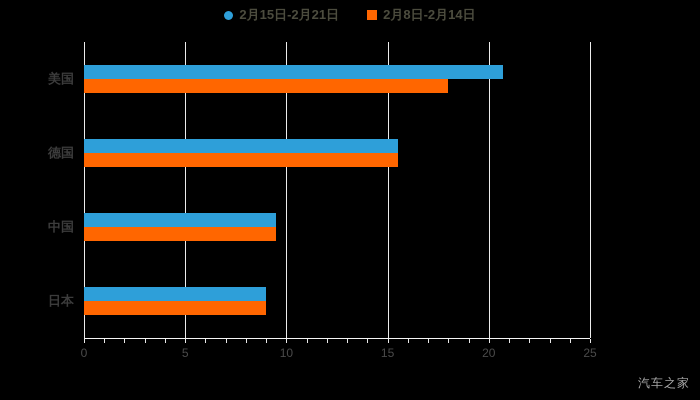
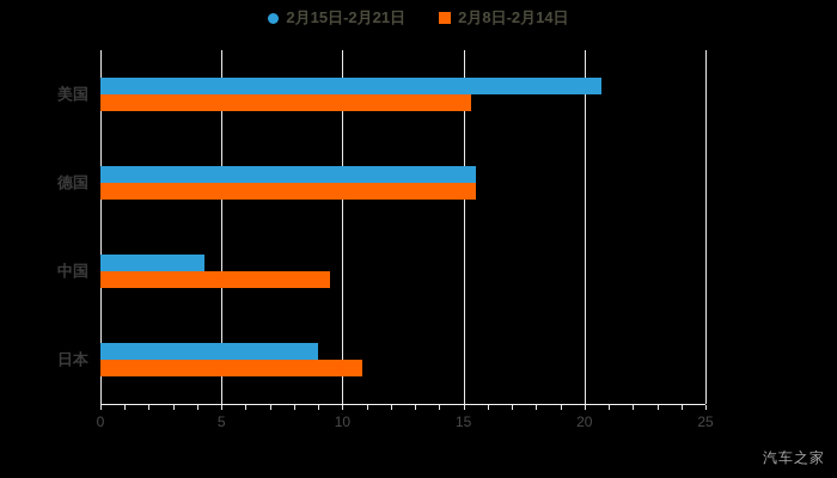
2月8日-2月14日/美国: 18.0 -> 15.3
2月15日-2月21日/中国: 9.5 -> 4.3
2月8日-2月14日/日本: 9.0 -> 10.8
